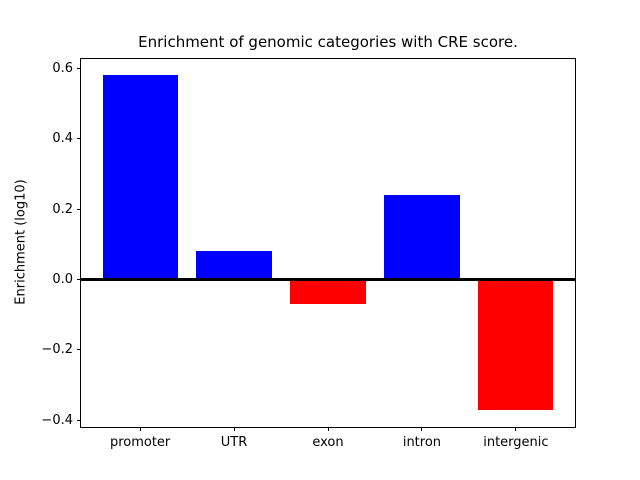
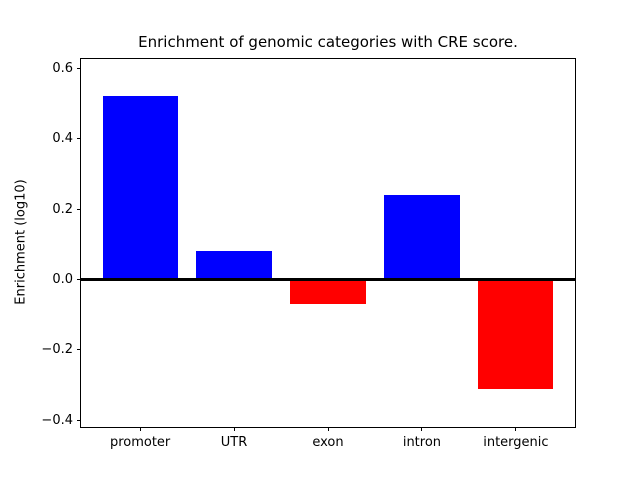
promoter: 0.58 -> 0.52
intergenic: -0.37 -> -0.31
